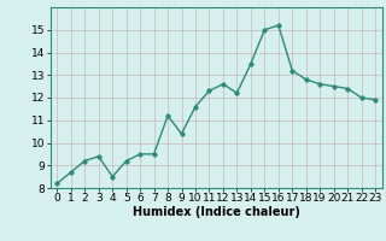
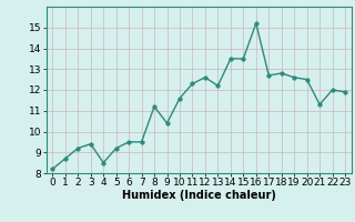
15: 15.0 -> 13.5
17: 13.2 -> 12.7
21: 12.4 -> 11.3
